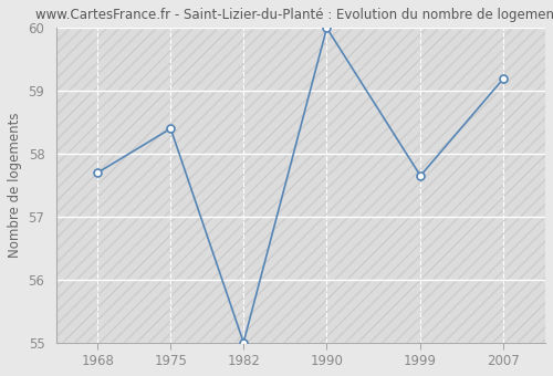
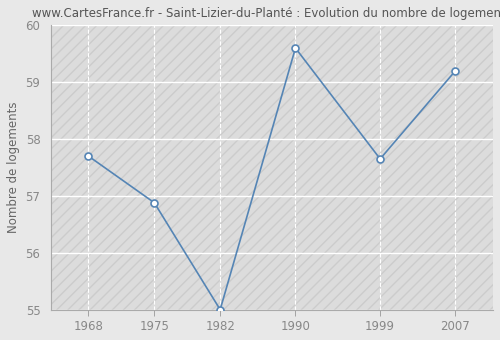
1975: 58.40 -> 56.88
1990: 60.00 -> 59.60
